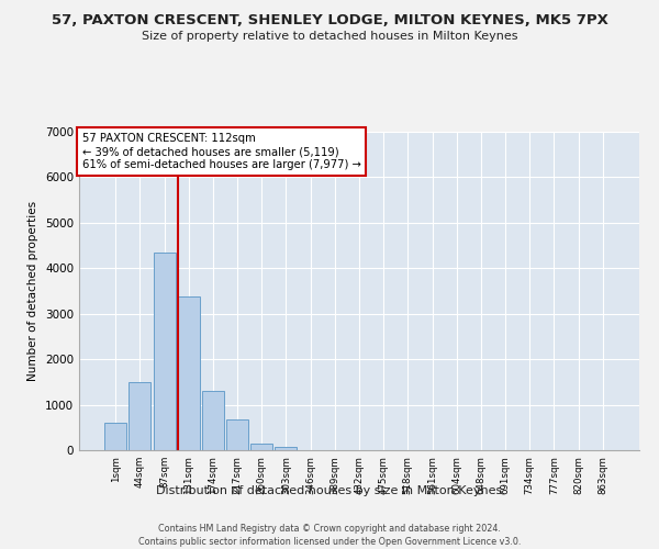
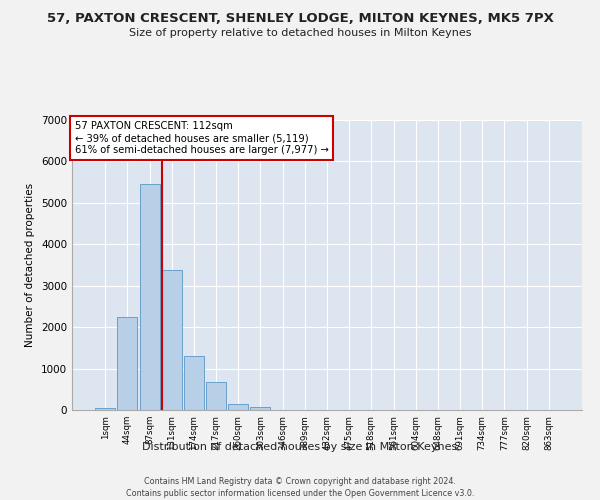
1sqm: 600 -> 50
44sqm: 1500 -> 2250
87sqm: 4350 -> 5450
